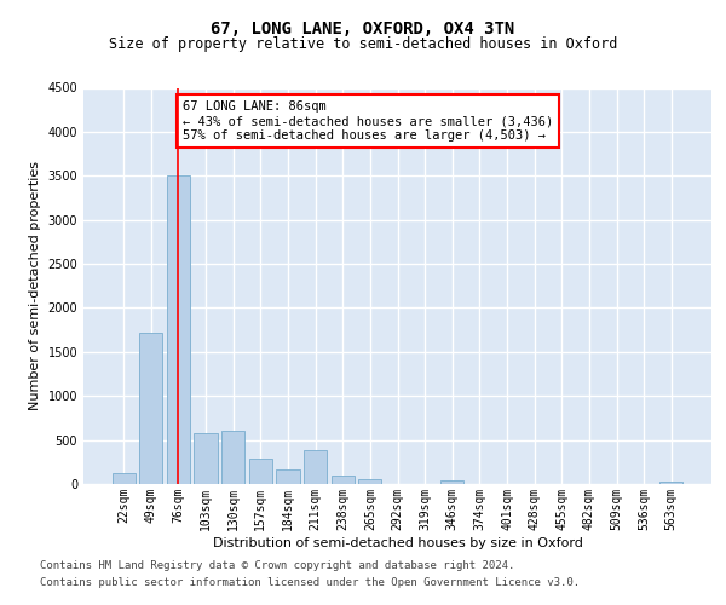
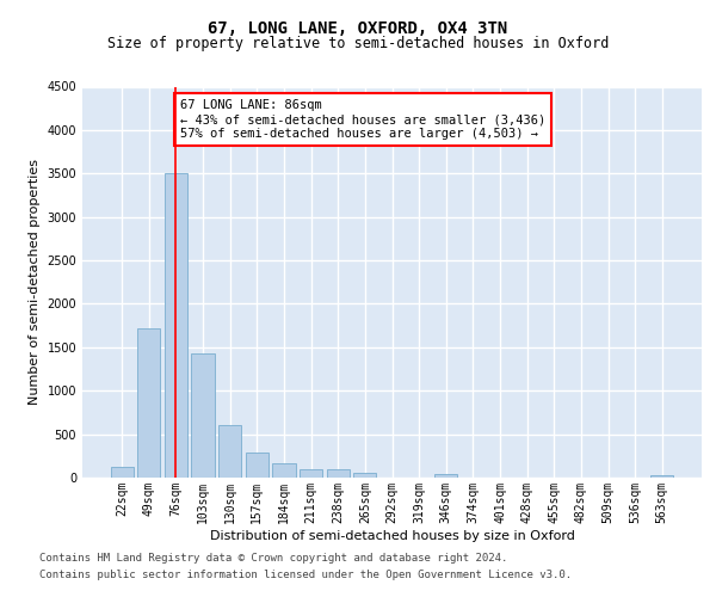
103sqm: 580 -> 1430
211sqm: 380 -> 100
